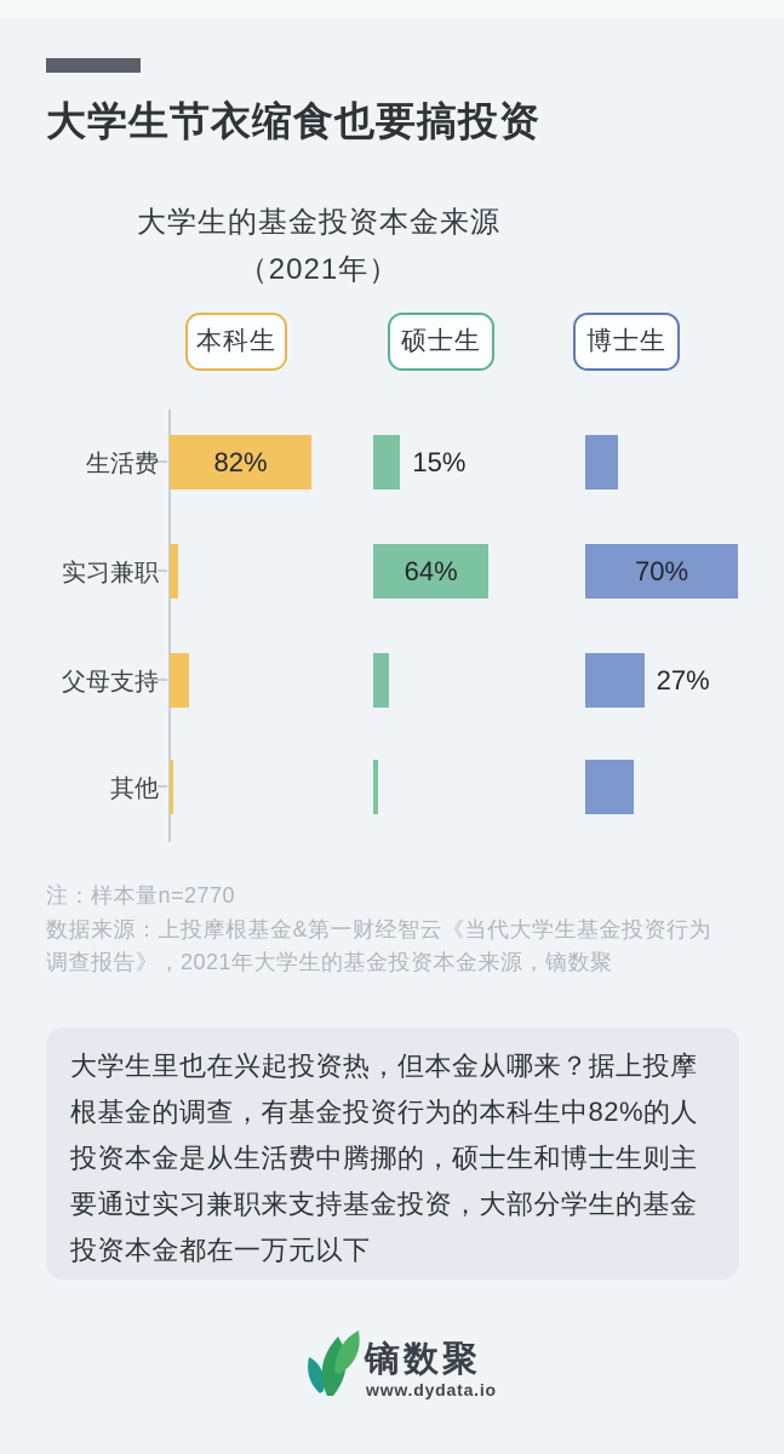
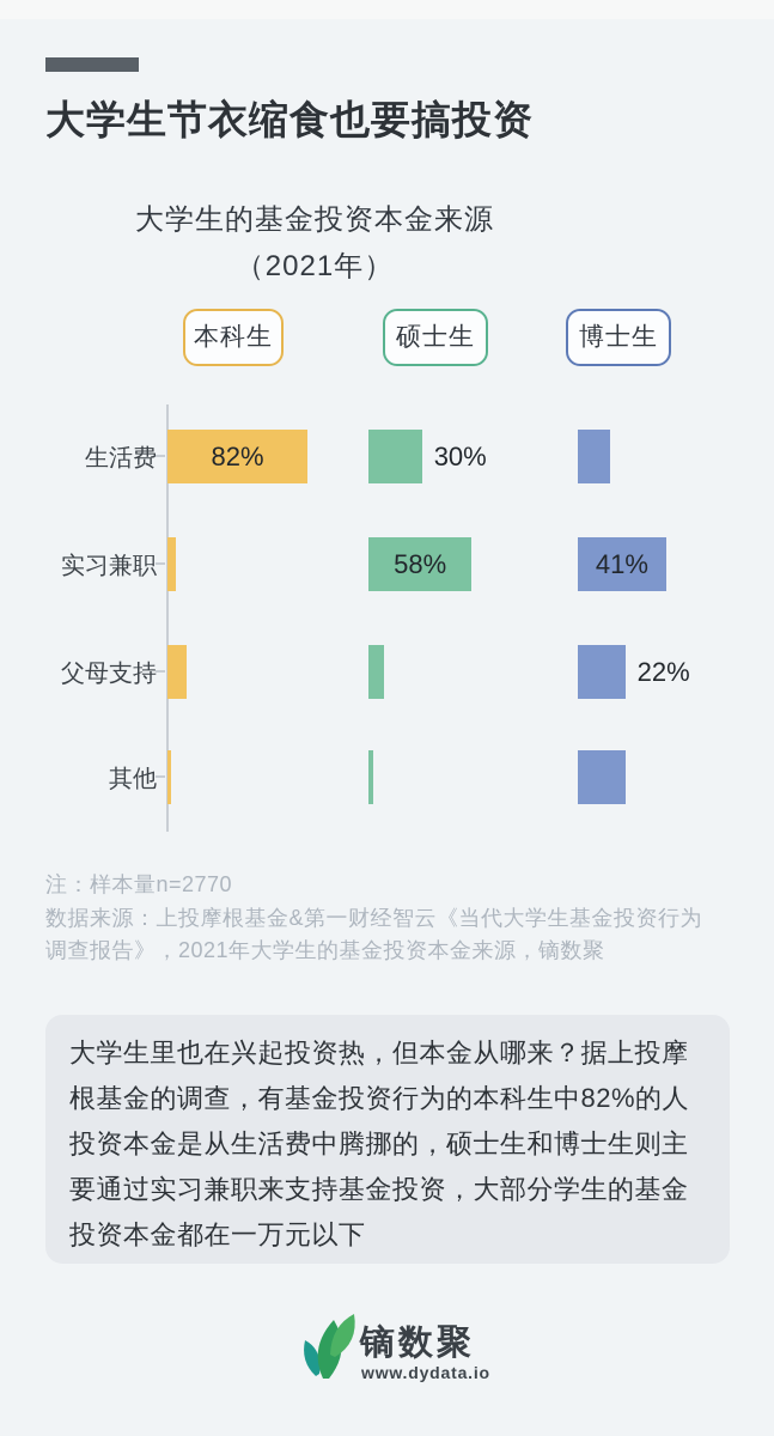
硕士生/生活费: 15% -> 30%
硕士生/实习兼职: 64% -> 58%
博士生/实习兼职: 70% -> 41%
博士生/父母支持: 27% -> 22%
